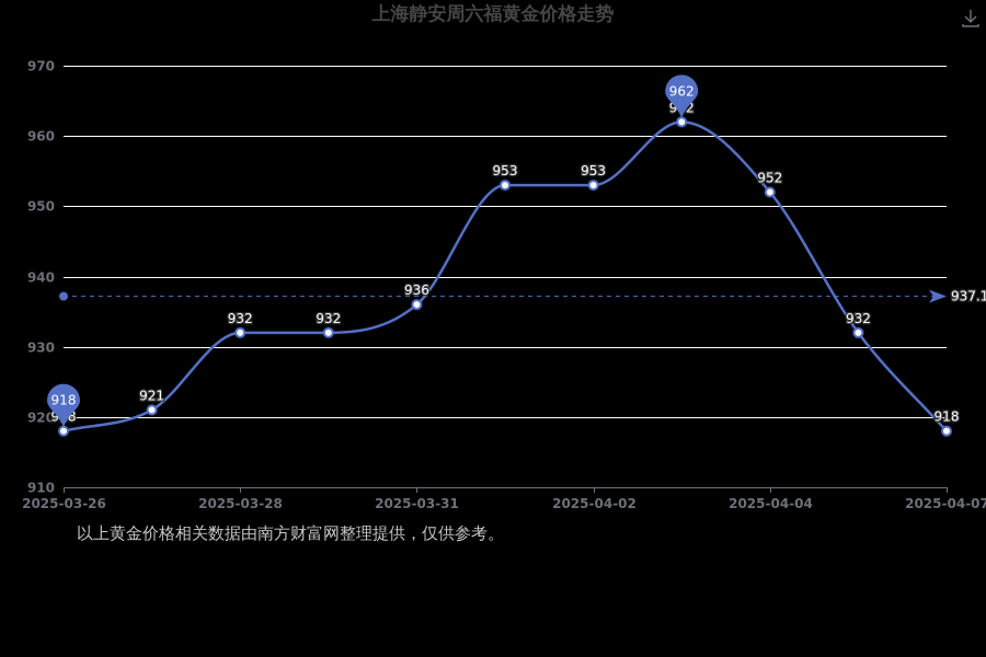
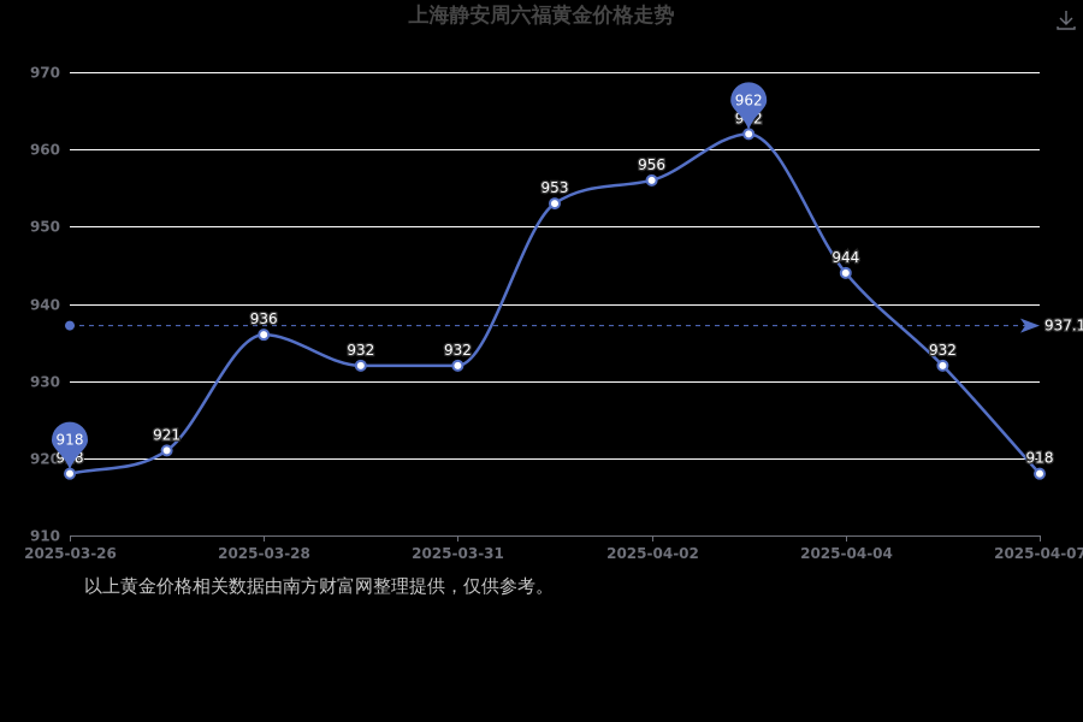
2025-03-28: 932 -> 936
2025-03-31: 936 -> 932
2025-04-02: 953 -> 956
2025-04-04: 952 -> 944
